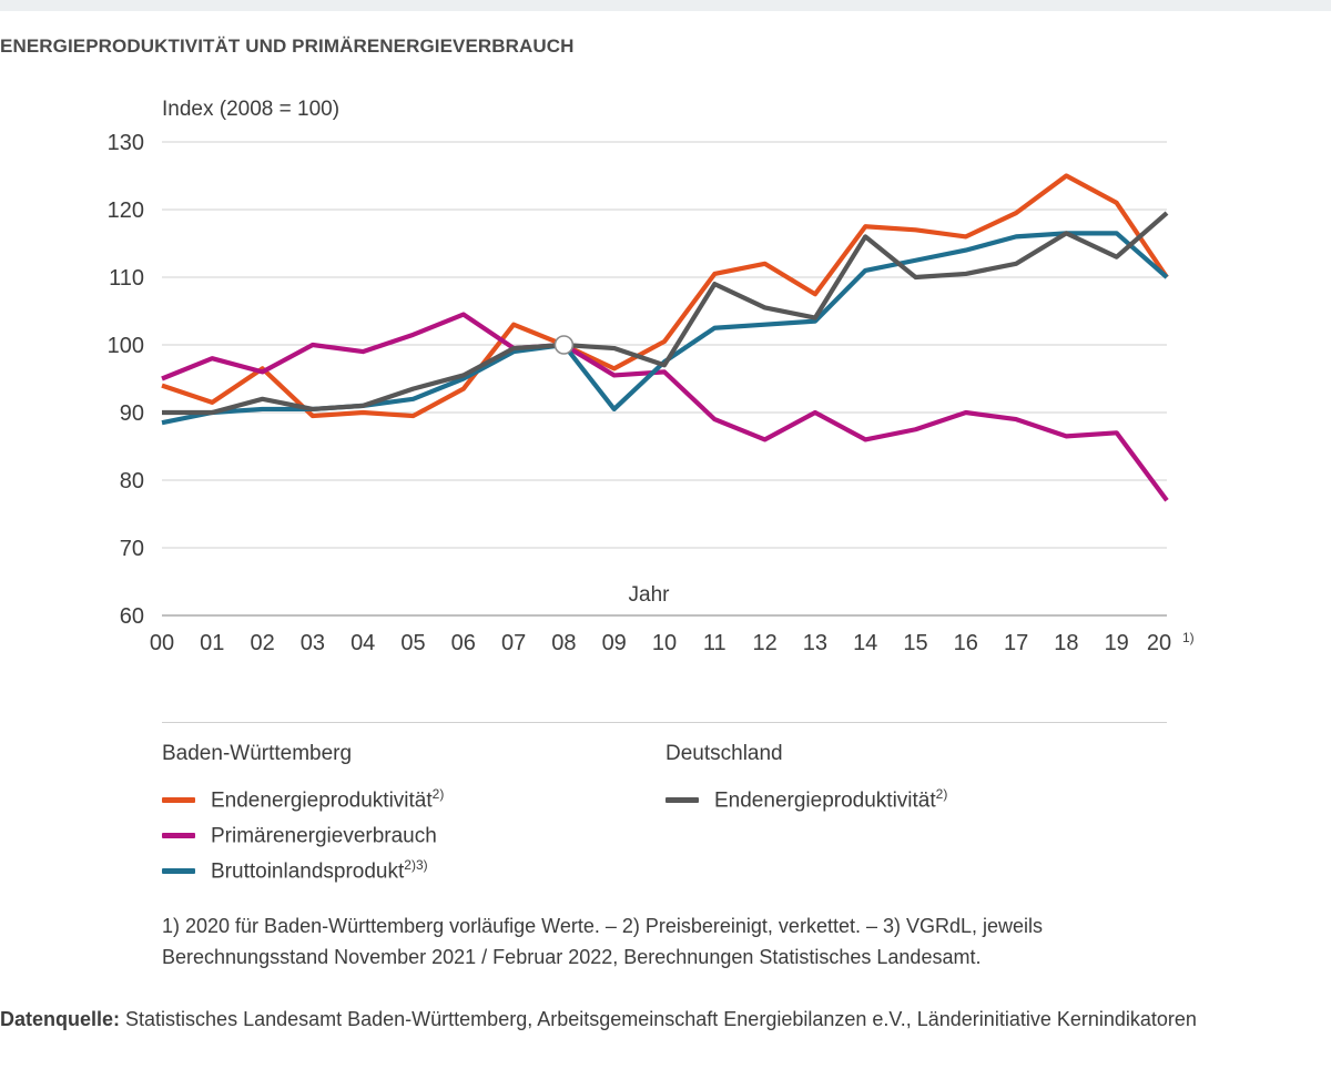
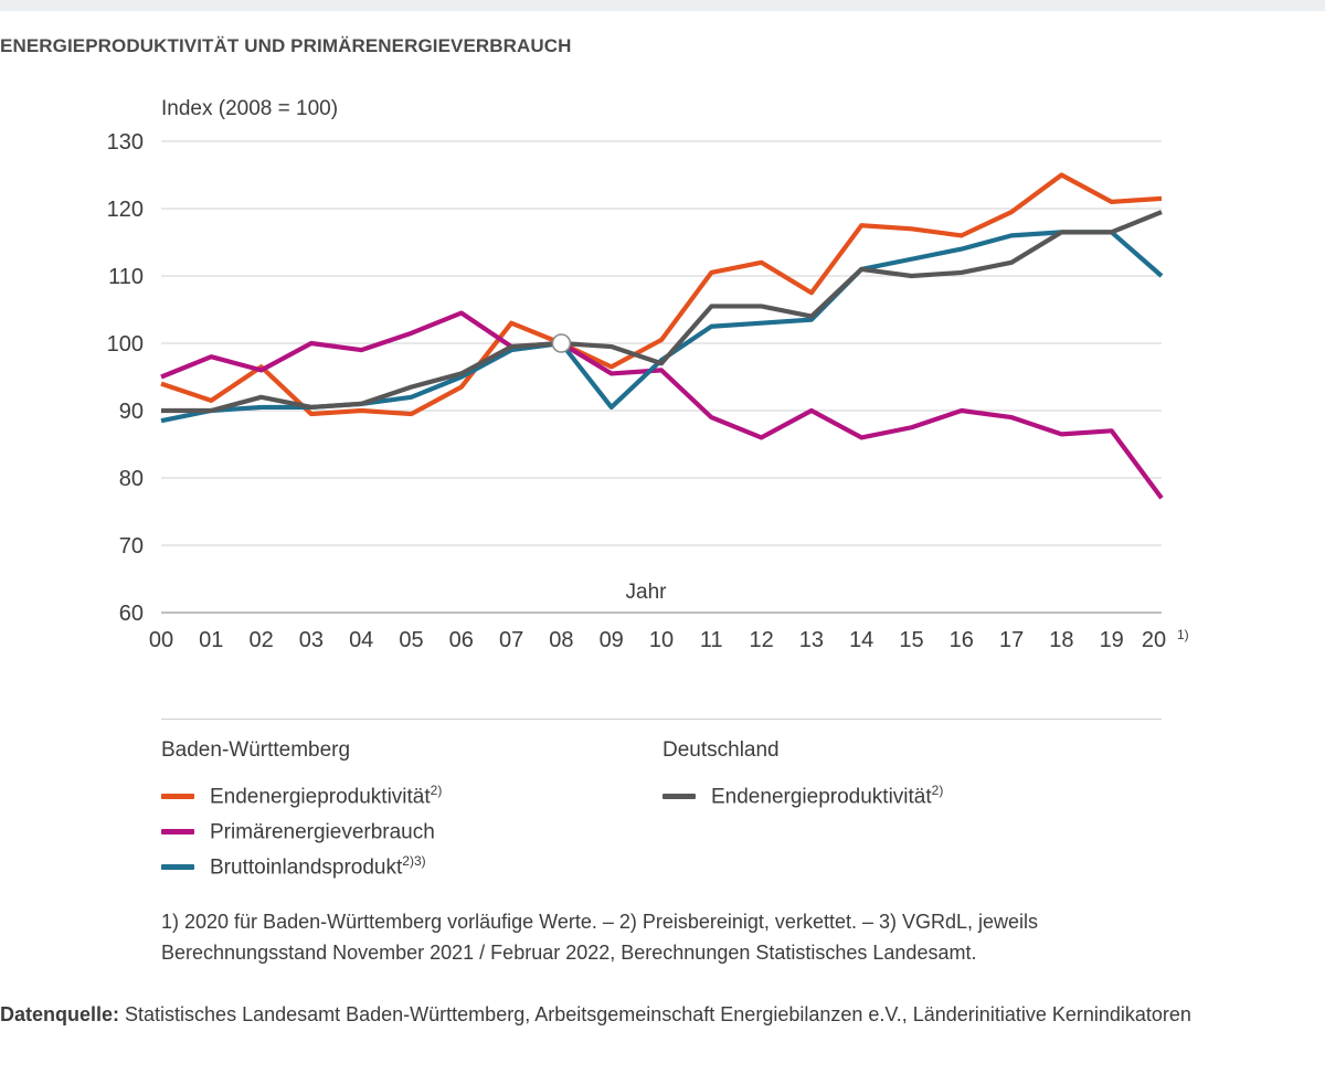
Deutschland Endenergieproduktivität/11: 109 -> 106
Deutschland Endenergieproduktivität/14: 116 -> 111
Deutschland Endenergieproduktivität/19: 113 -> 116
Baden-Württemberg Endenergieproduktivität/20: 110 -> 122
